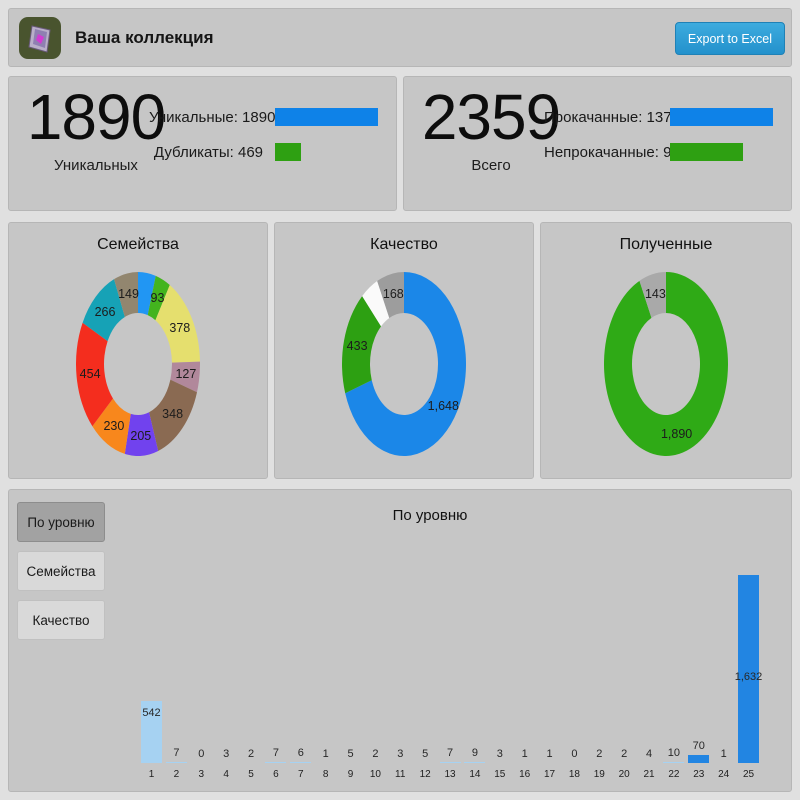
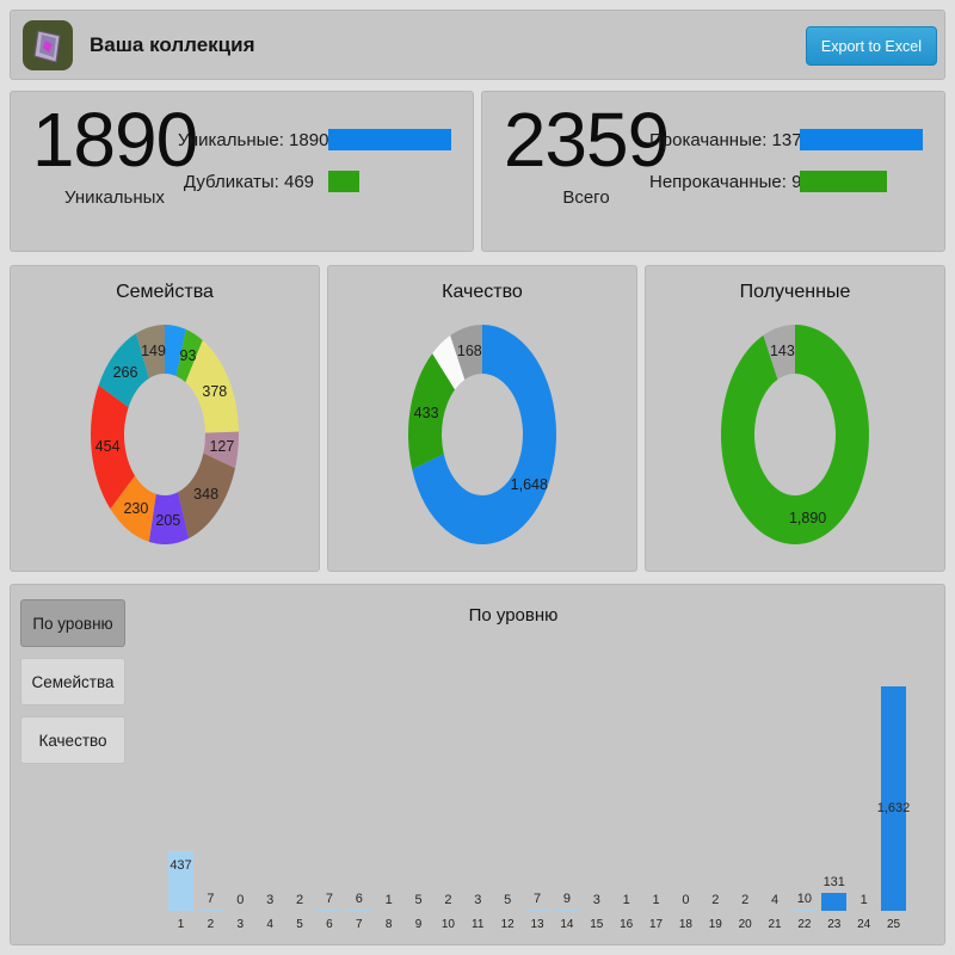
По уровню/1: 542 -> 437
По уровню/23: 70 -> 131
